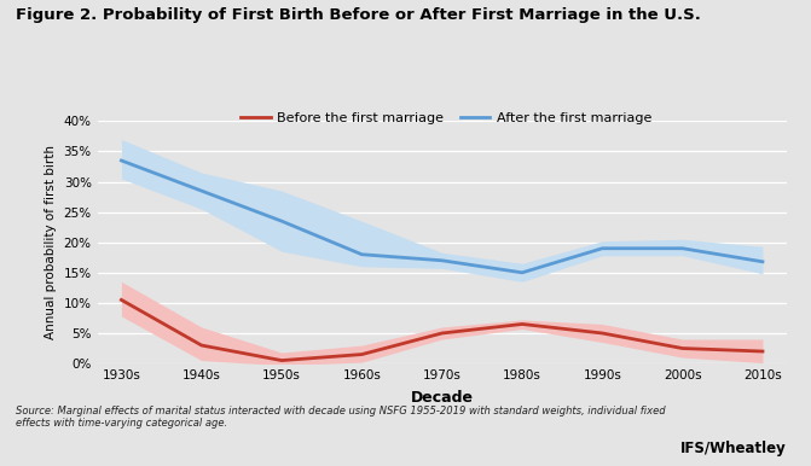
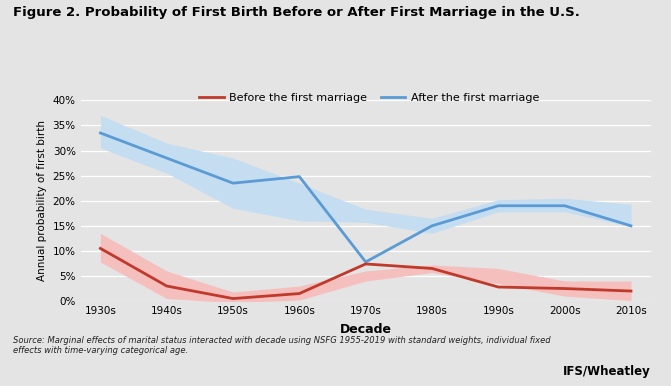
After the first marriage/1960s: 18.0% -> 24.8%
After the first marriage/1970s: 17.0% -> 7.8%
Before the first marriage/1970s: 5.0% -> 7.4%
Before the first marriage/1990s: 5.0% -> 2.8%
After the first marriage/2010s: 16.8% -> 15.0%
